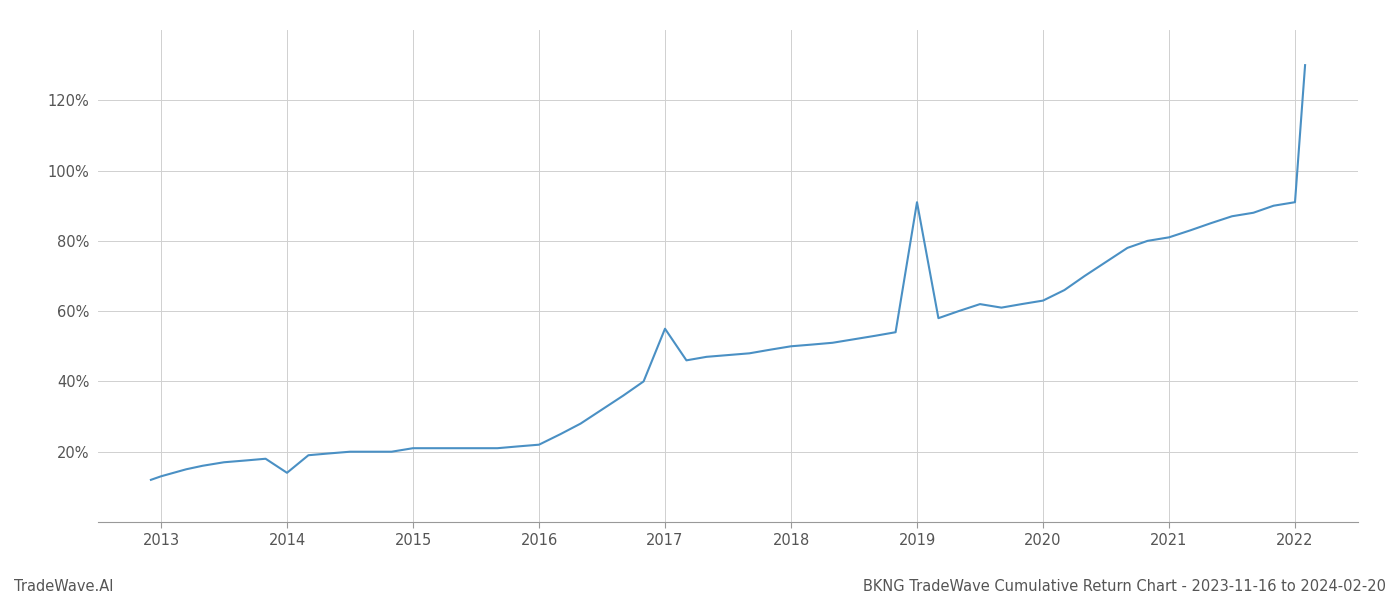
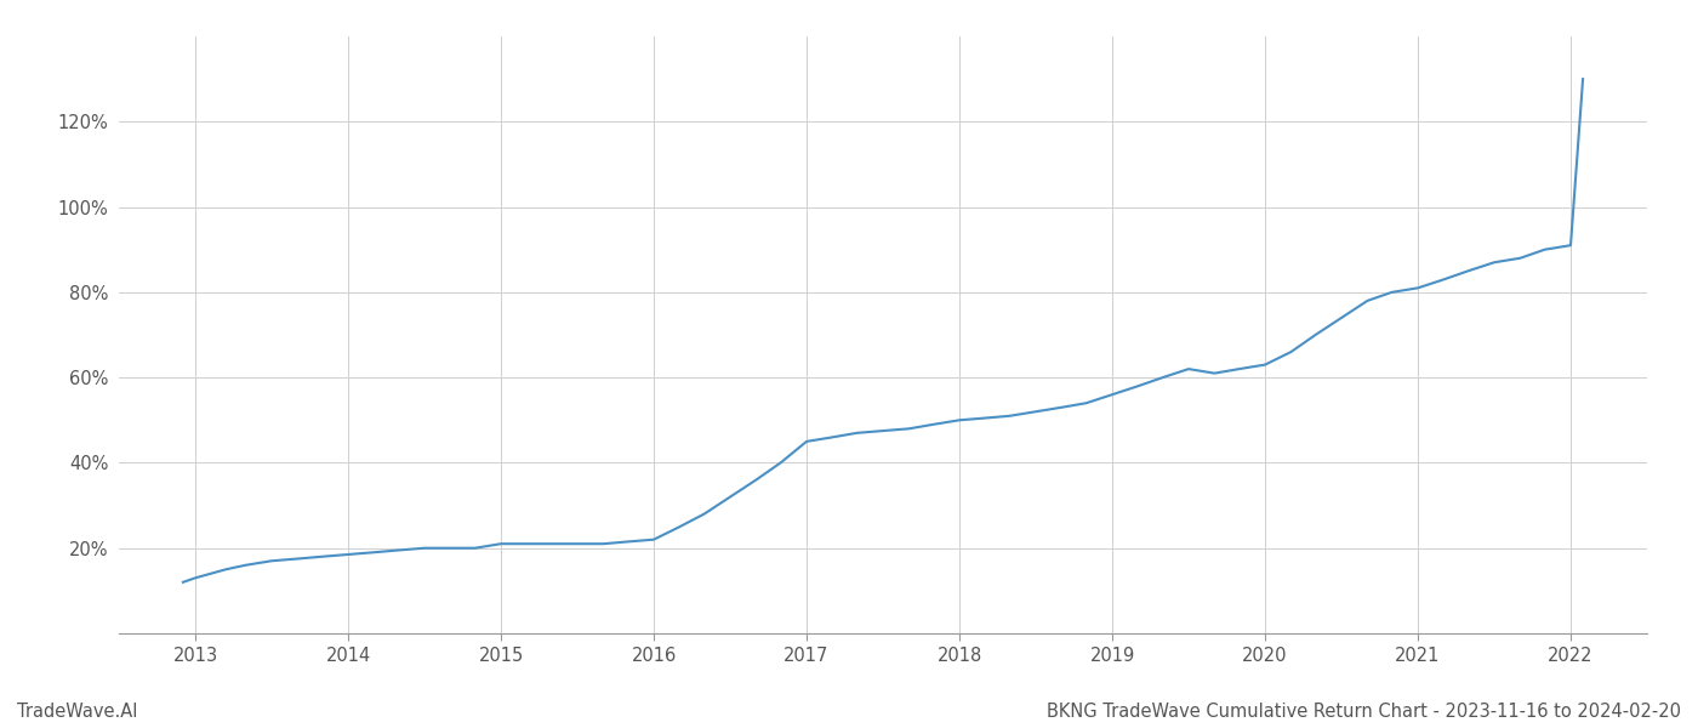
2014: 14.0% -> 18.5%
2017: 55.0% -> 45.0%
2019: 91.0% -> 56.0%
